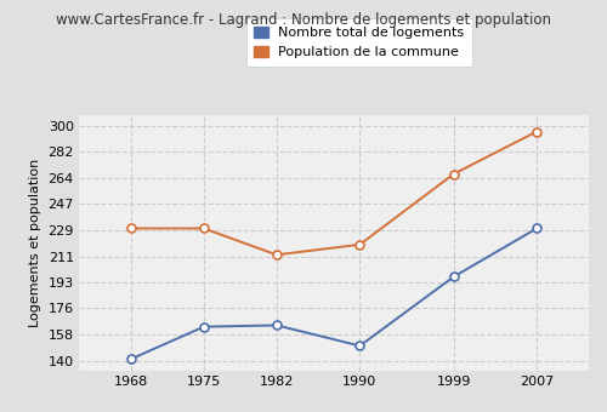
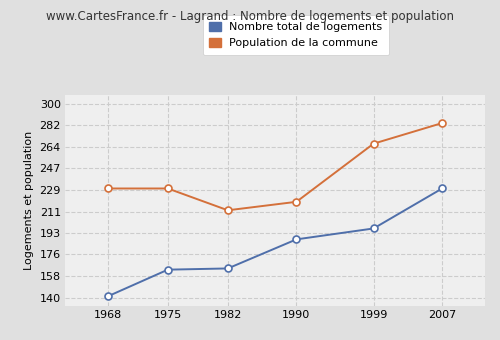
Nombre total de logements/1990: 150 -> 188
Population de la commune/2007: 296 -> 284
